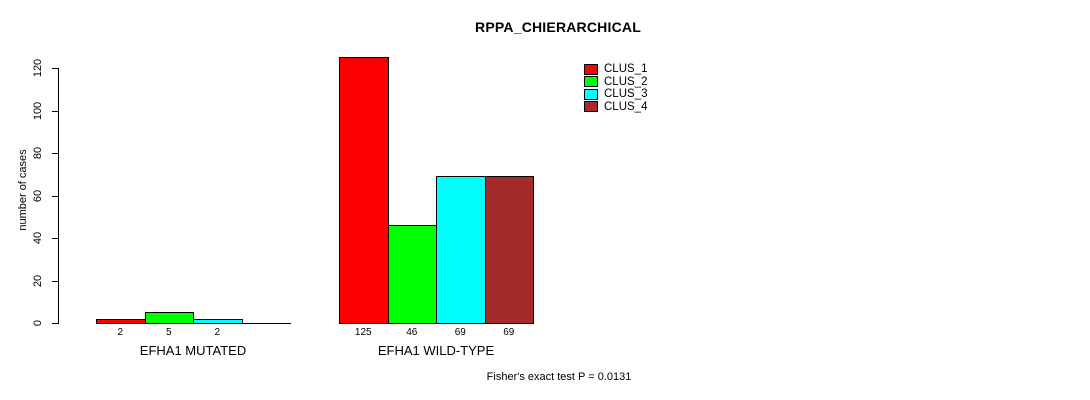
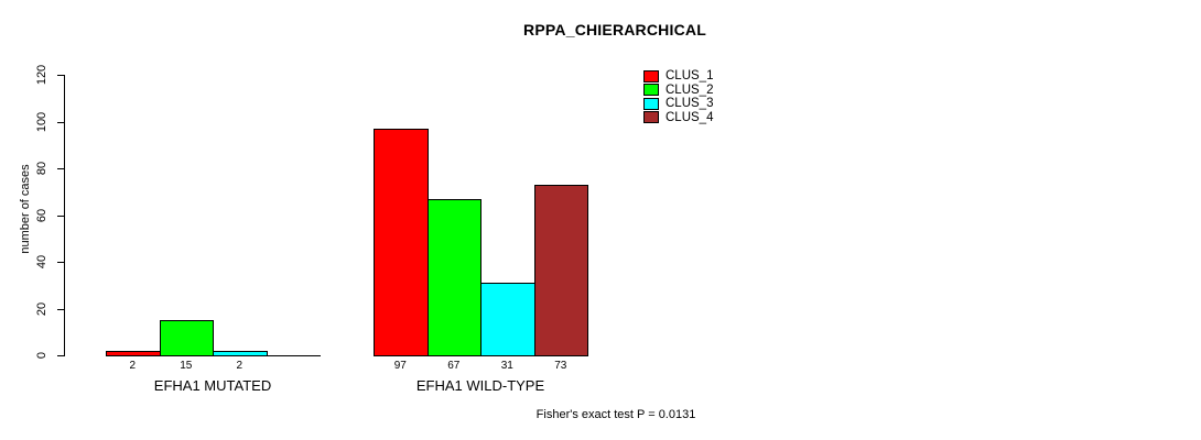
CLUS_2/EFHA1 MUTATED: 5 -> 15
CLUS_1/EFHA1 WILD-TYPE: 125 -> 97
CLUS_2/EFHA1 WILD-TYPE: 46 -> 67
CLUS_3/EFHA1 WILD-TYPE: 69 -> 31
CLUS_4/EFHA1 WILD-TYPE: 69 -> 73
